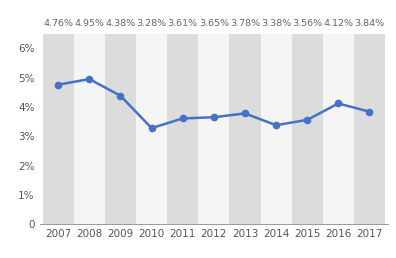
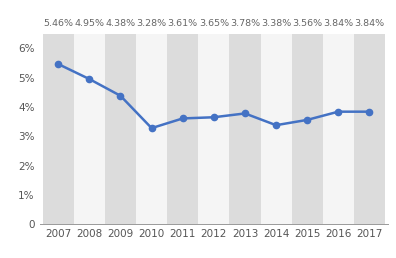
2007: 4.76% -> 5.46%
2016: 4.12% -> 3.84%
